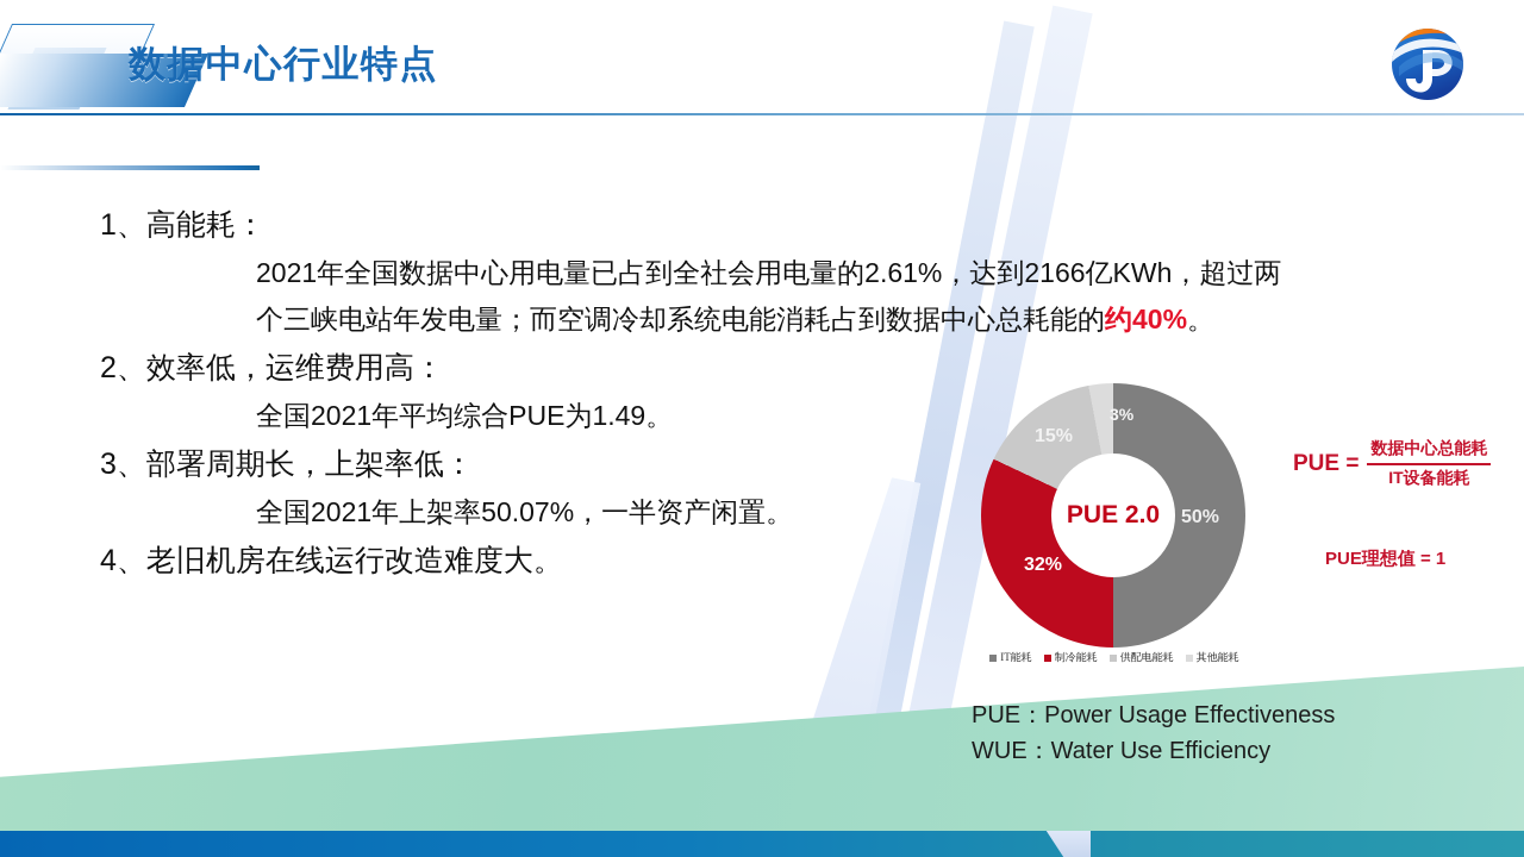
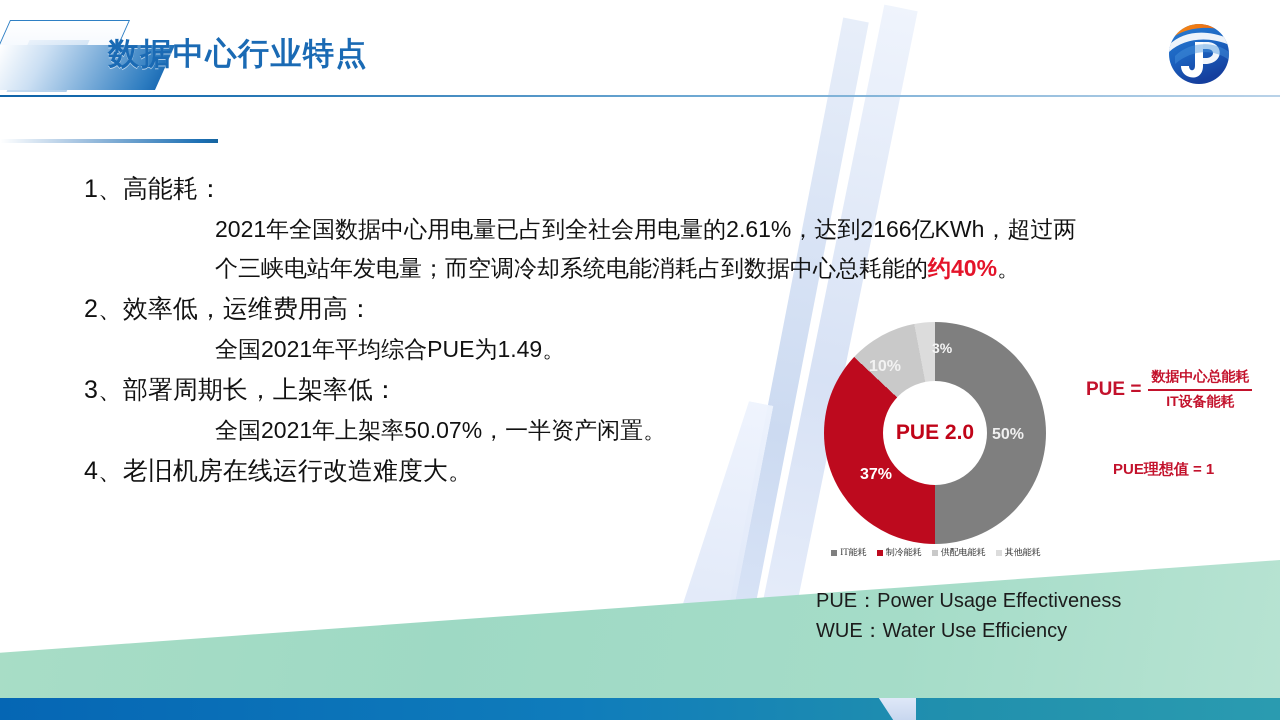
制冷能耗: 32% -> 37%
供配电能耗: 15% -> 10%
